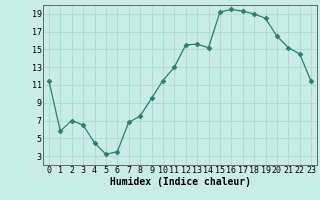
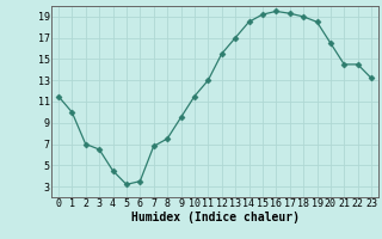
1: 5.8 -> 10.0
13: 15.6 -> 17.0
14: 15.2 -> 18.5
21: 15.2 -> 14.5
23: 11.4 -> 13.2
